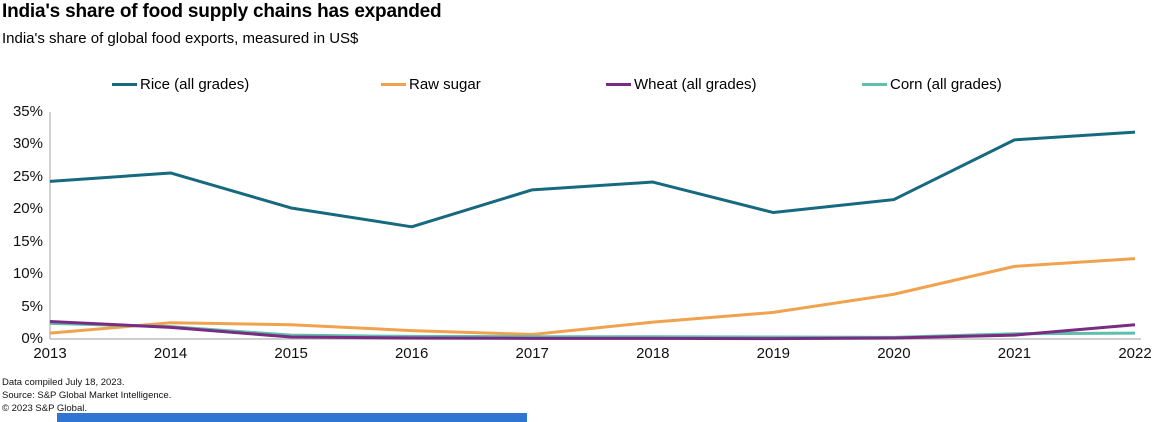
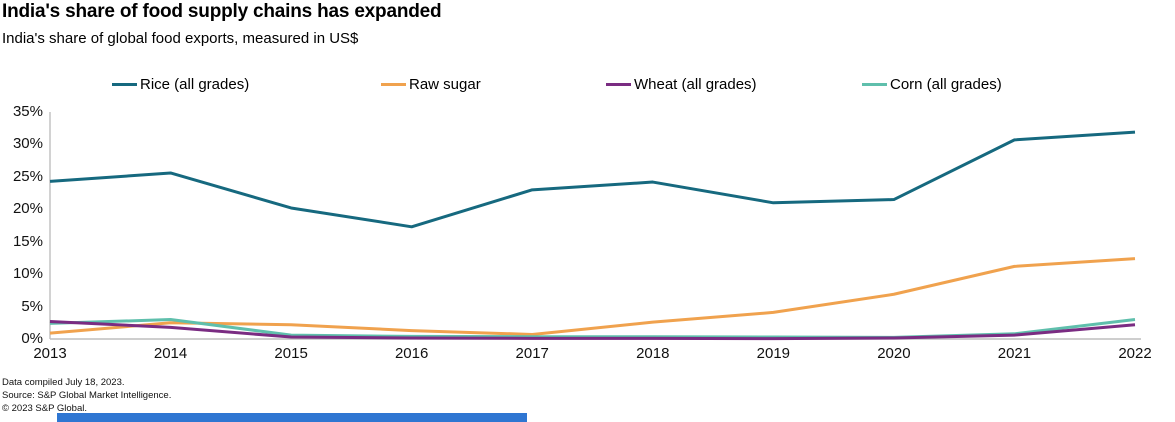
Corn (all grades)/2014: 2% -> 3%
Rice (all grades)/2019: 20% -> 21%
Corn (all grades)/2022: 1% -> 3%
